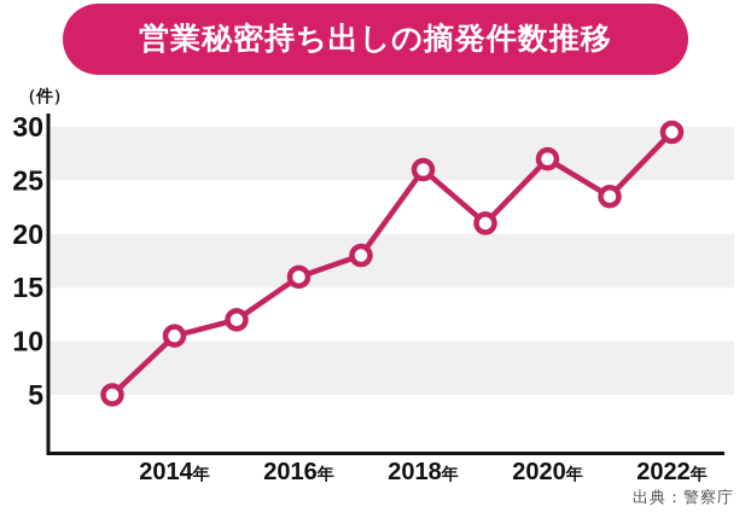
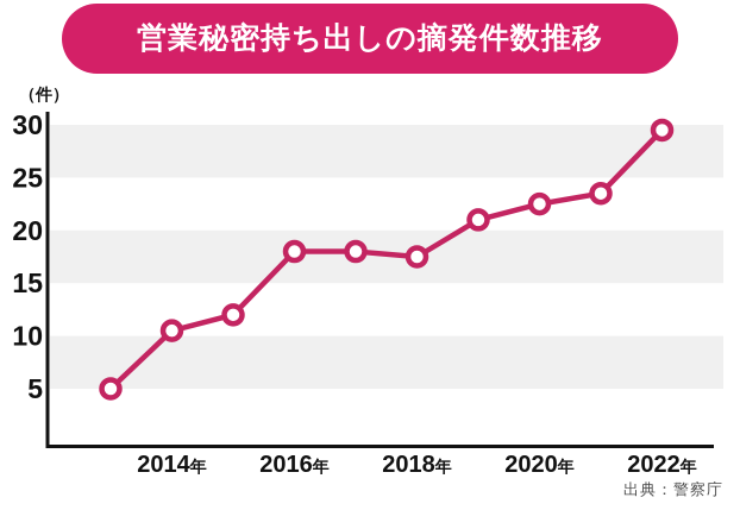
2016: 16 -> 18
2018: 26 -> 18
2020: 27 -> 22
